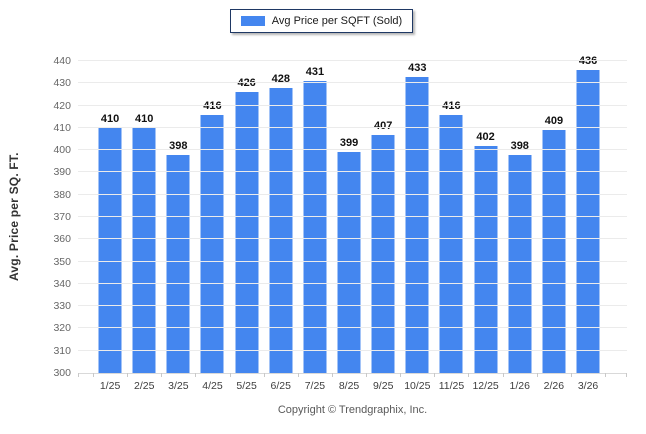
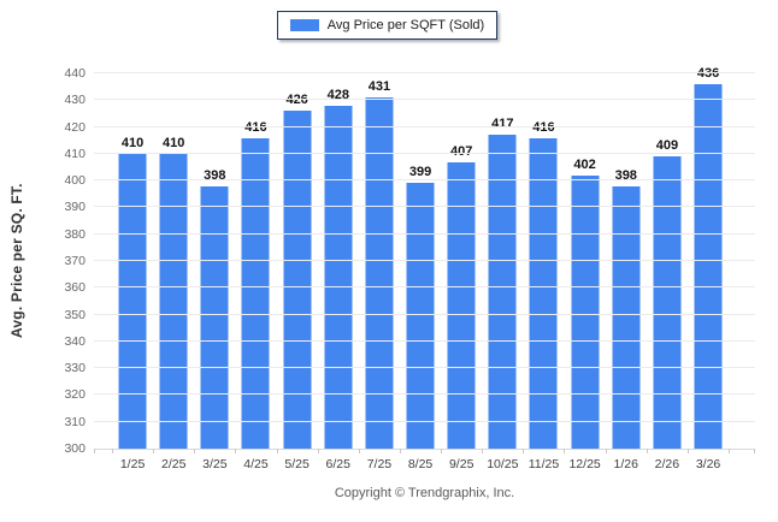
10/25: 433 -> 417
